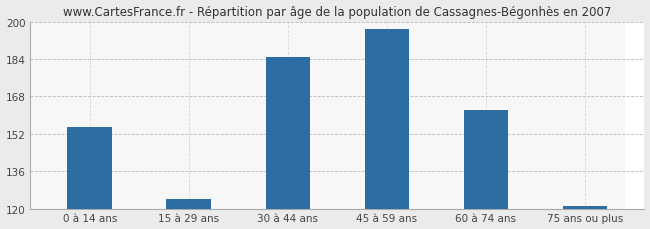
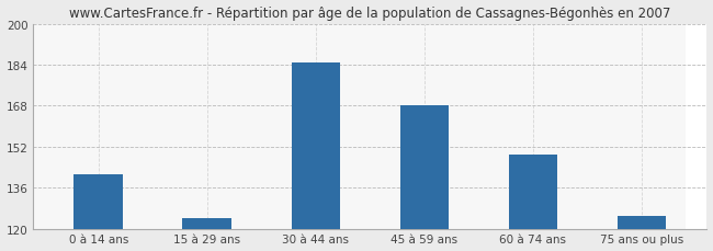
0 à 14 ans: 155 -> 141
45 à 59 ans: 197 -> 168
60 à 74 ans: 162 -> 149
75 ans ou plus: 121 -> 125
